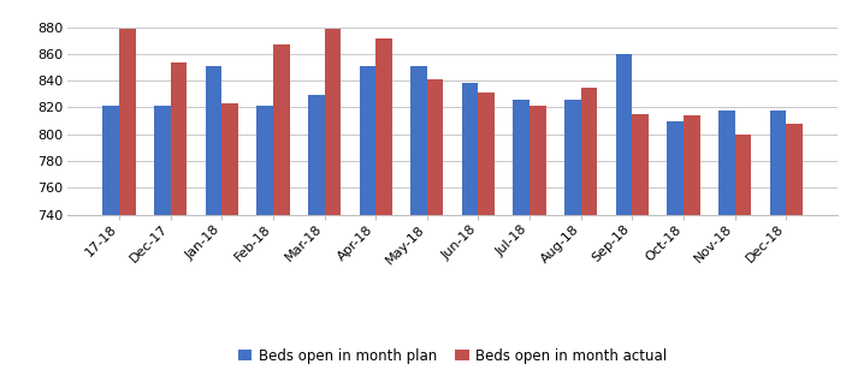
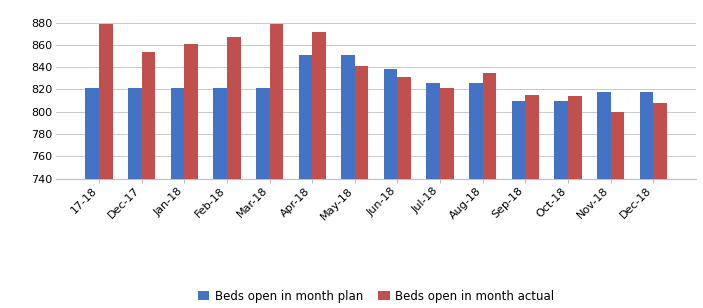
Beds open in month plan/Jan-18: 851 -> 821
Beds open in month actual/Jan-18: 823 -> 861
Beds open in month plan/Mar-18: 829 -> 821
Beds open in month plan/Sep-18: 860 -> 810
